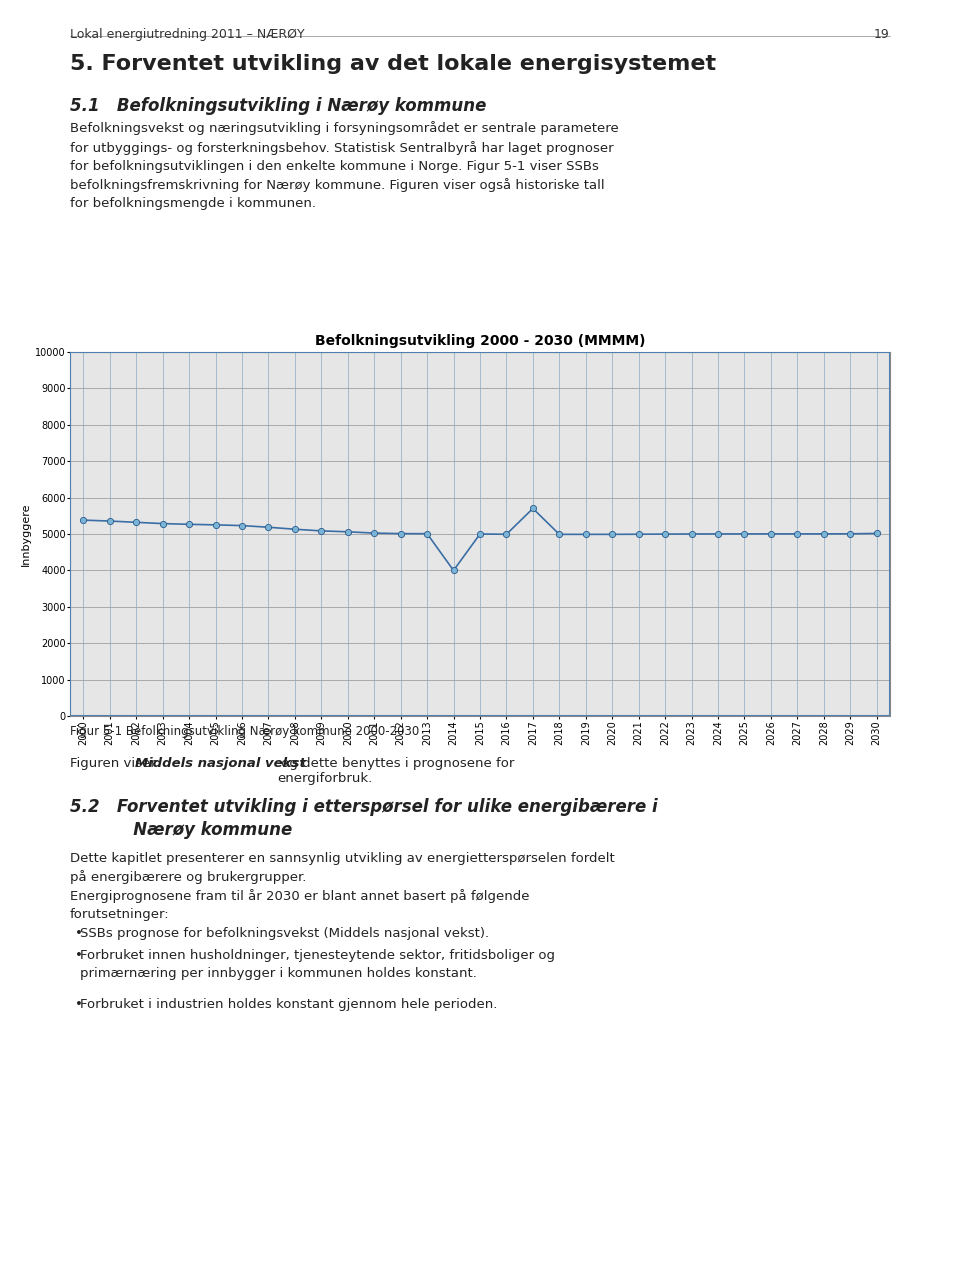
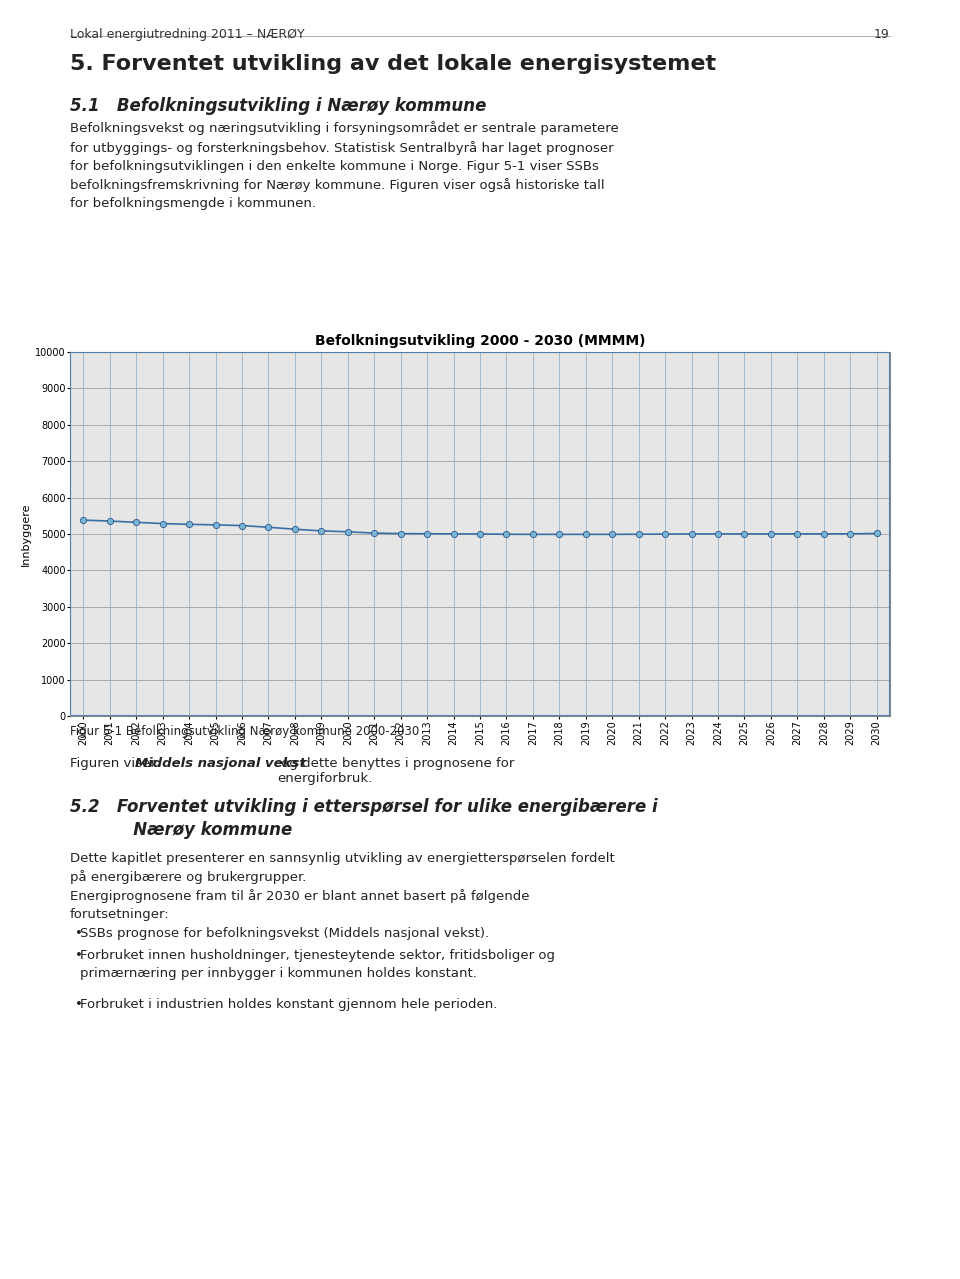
2014: 4000 -> 5000
2017: 5700 -> 4990
